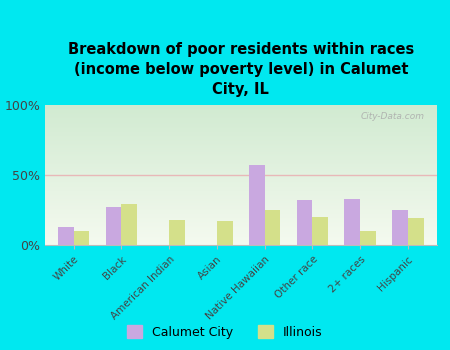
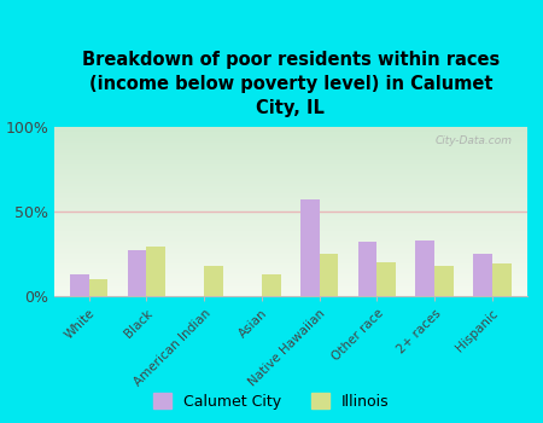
Illinois/Asian: 17% -> 13%
Illinois/2+ races: 10% -> 18%
